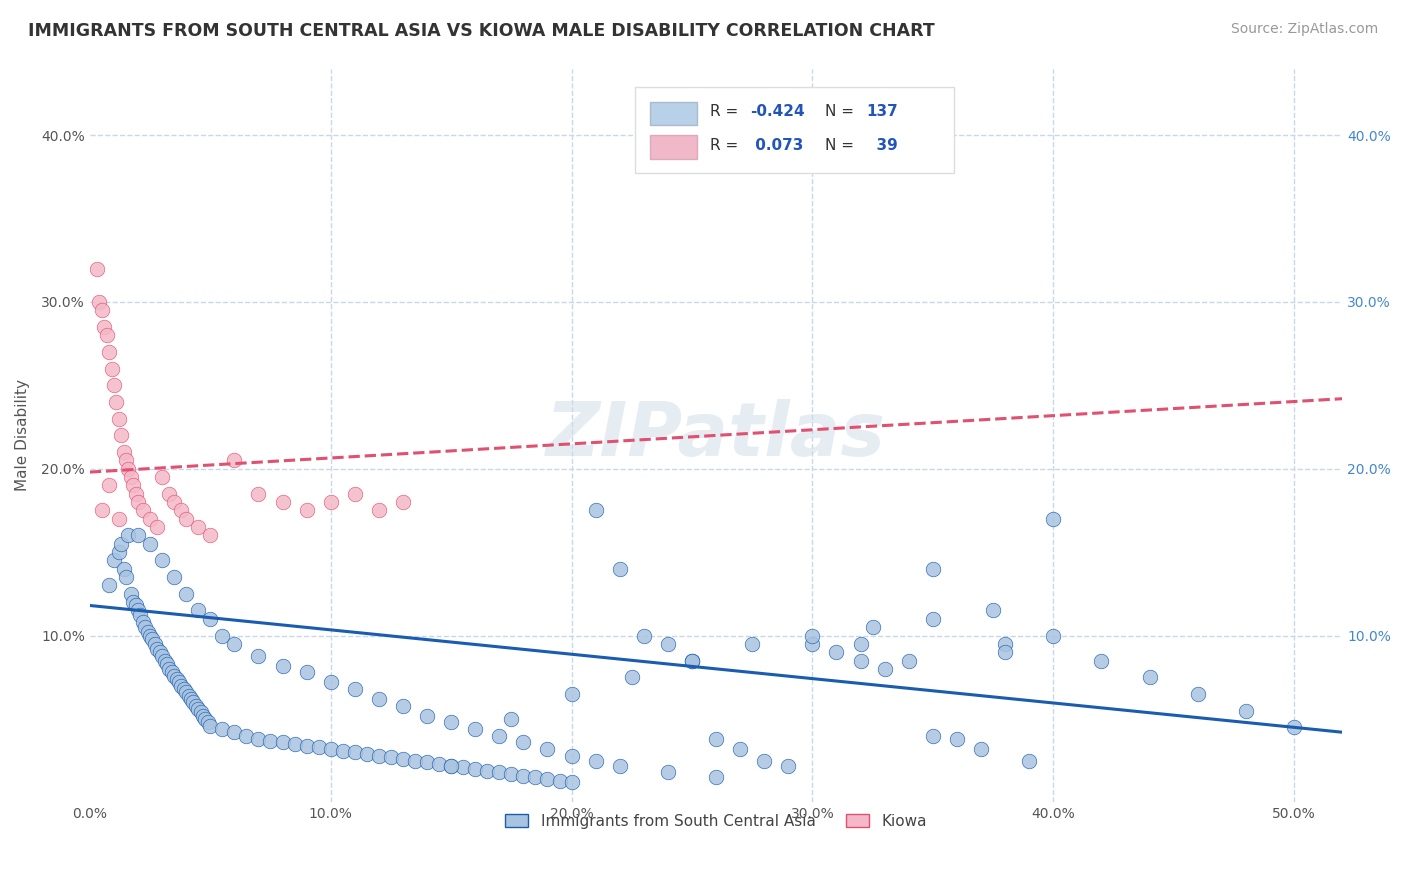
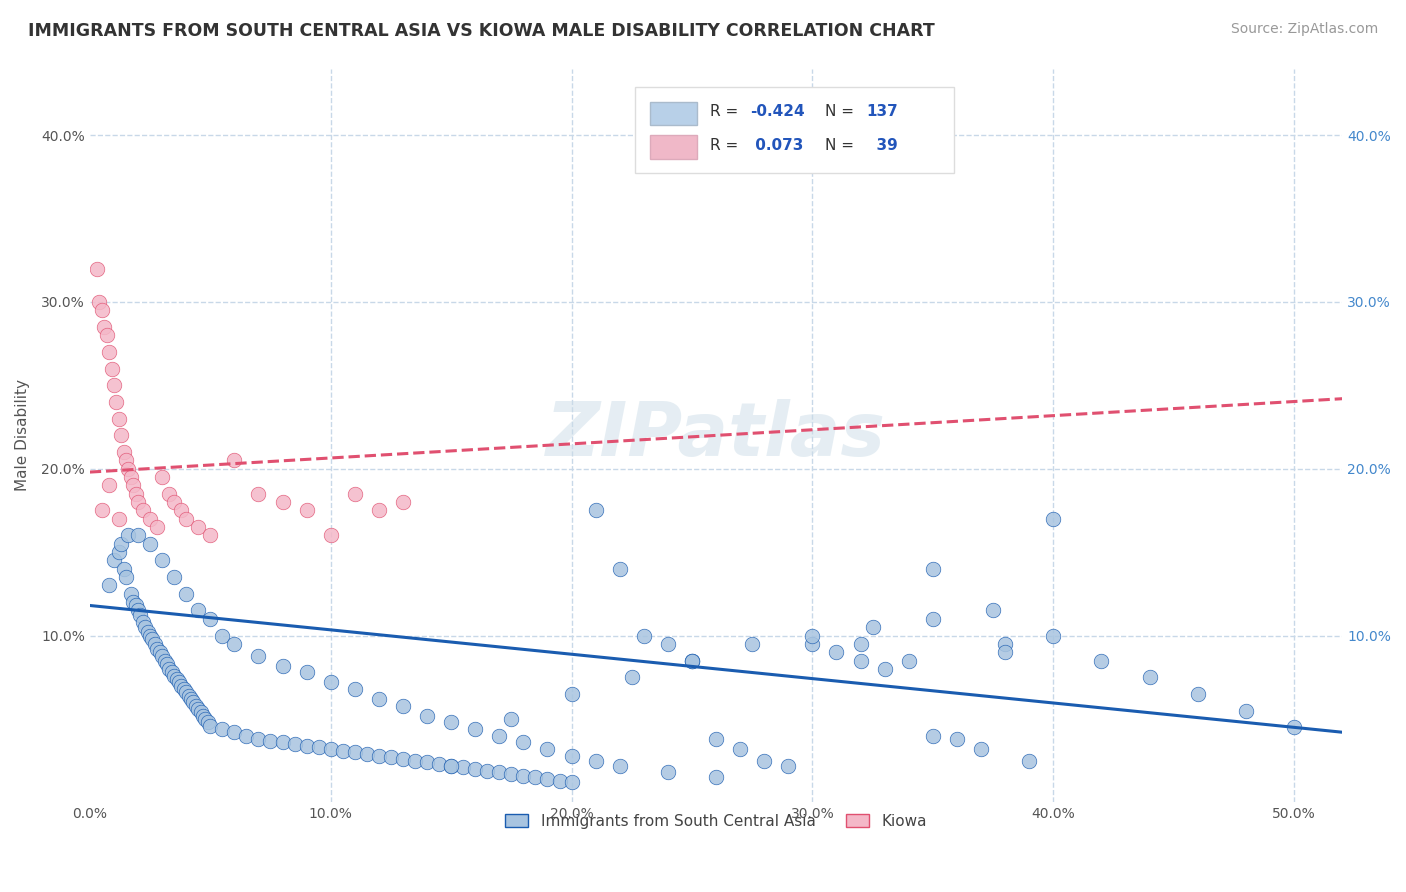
Kiowa/10.0%: 18.0% -> 16.0%
